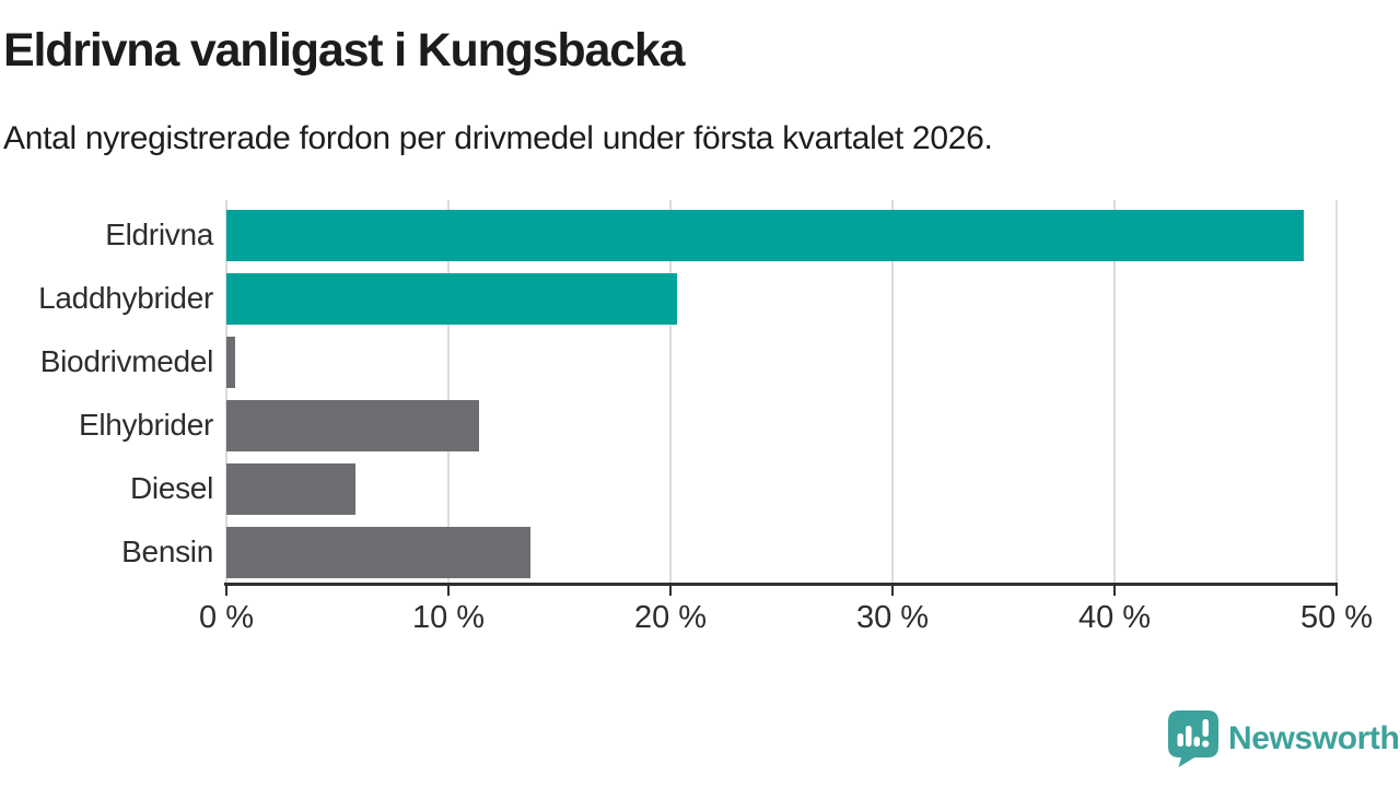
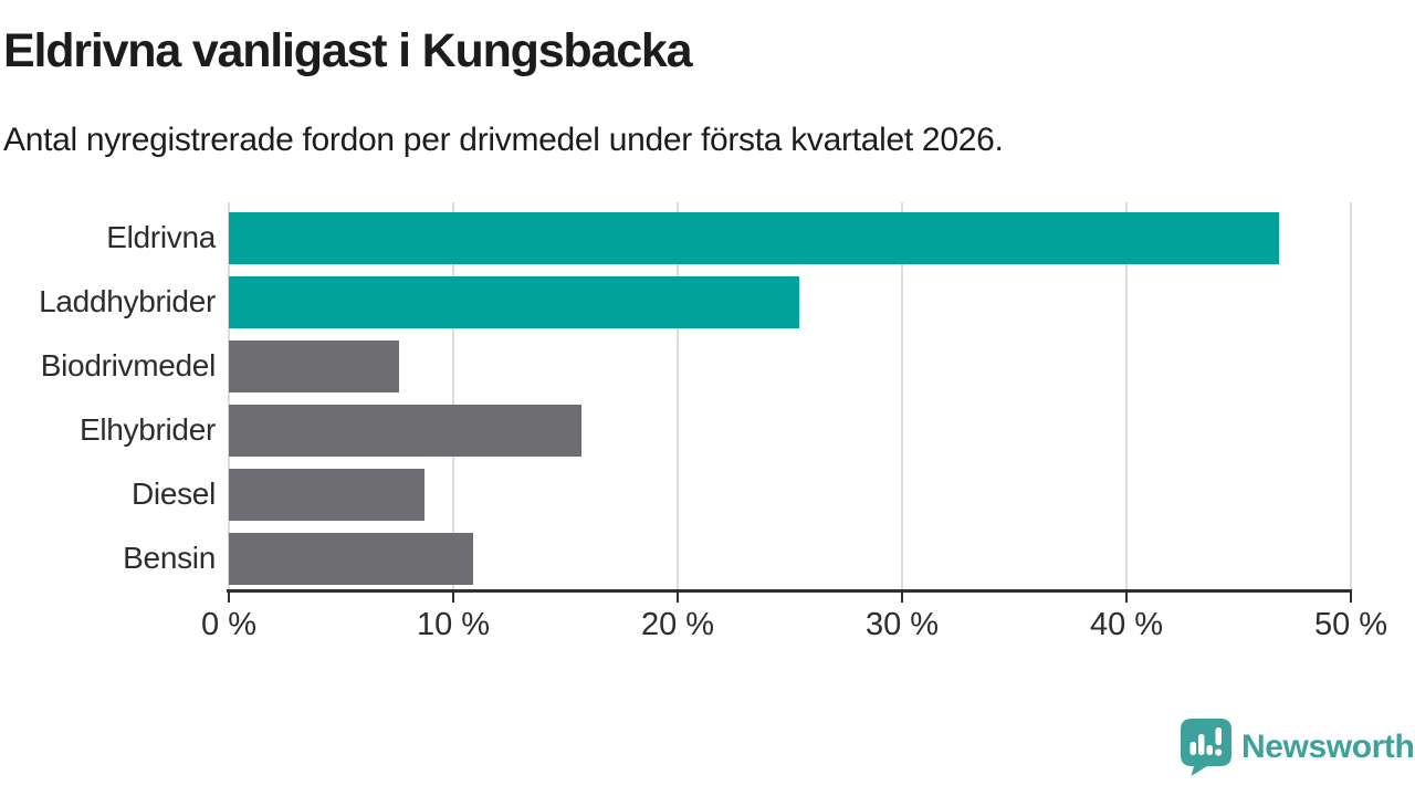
Eldrivna: 48.5% -> 46.8%
Laddhybrider: 20.3% -> 25.4%
Biodrivmedel: 0.4% -> 7.6%
Elhybrider: 11.4% -> 15.7%
Diesel: 5.8% -> 8.7%
Bensin: 13.7% -> 10.9%
